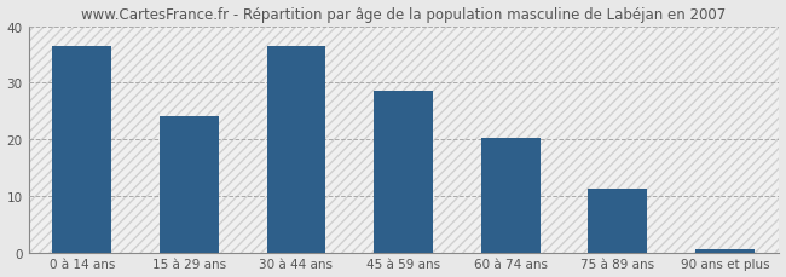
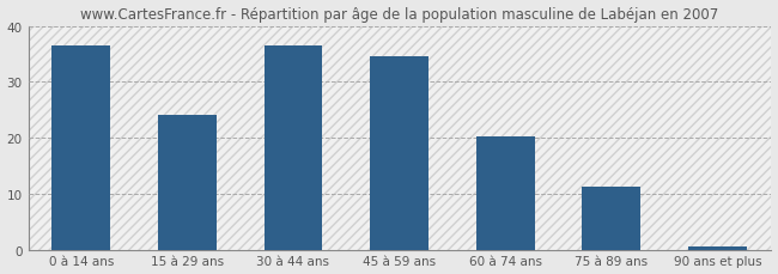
45 à 59 ans: 28.5 -> 34.5
